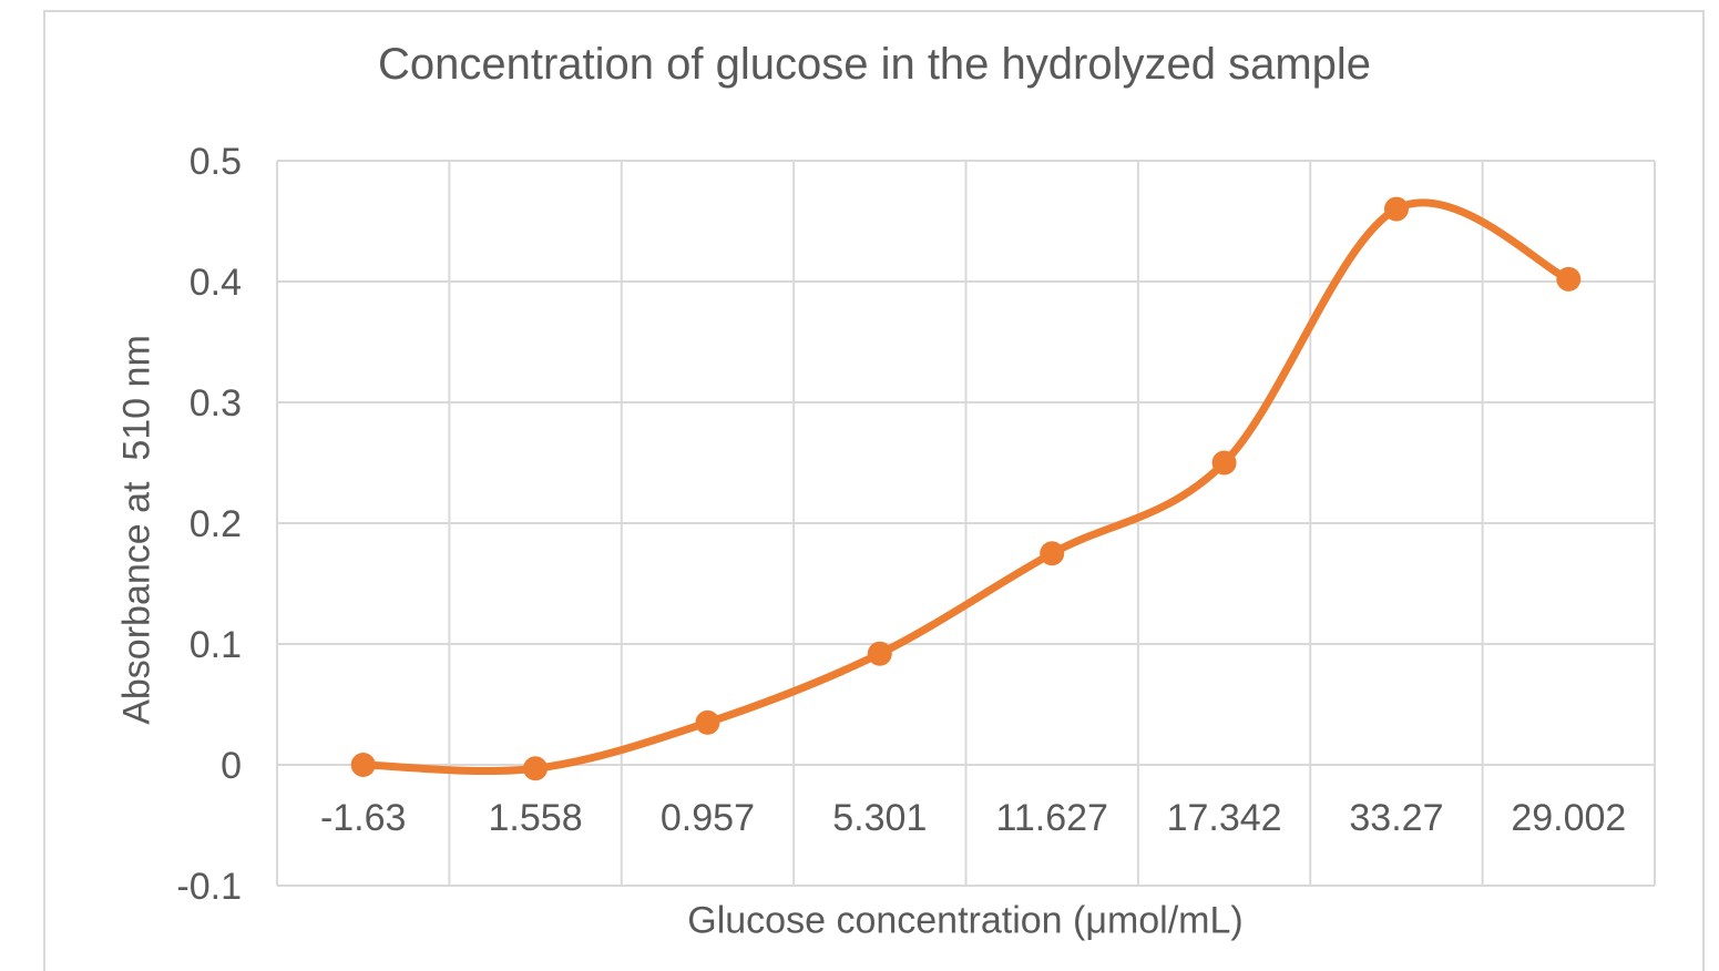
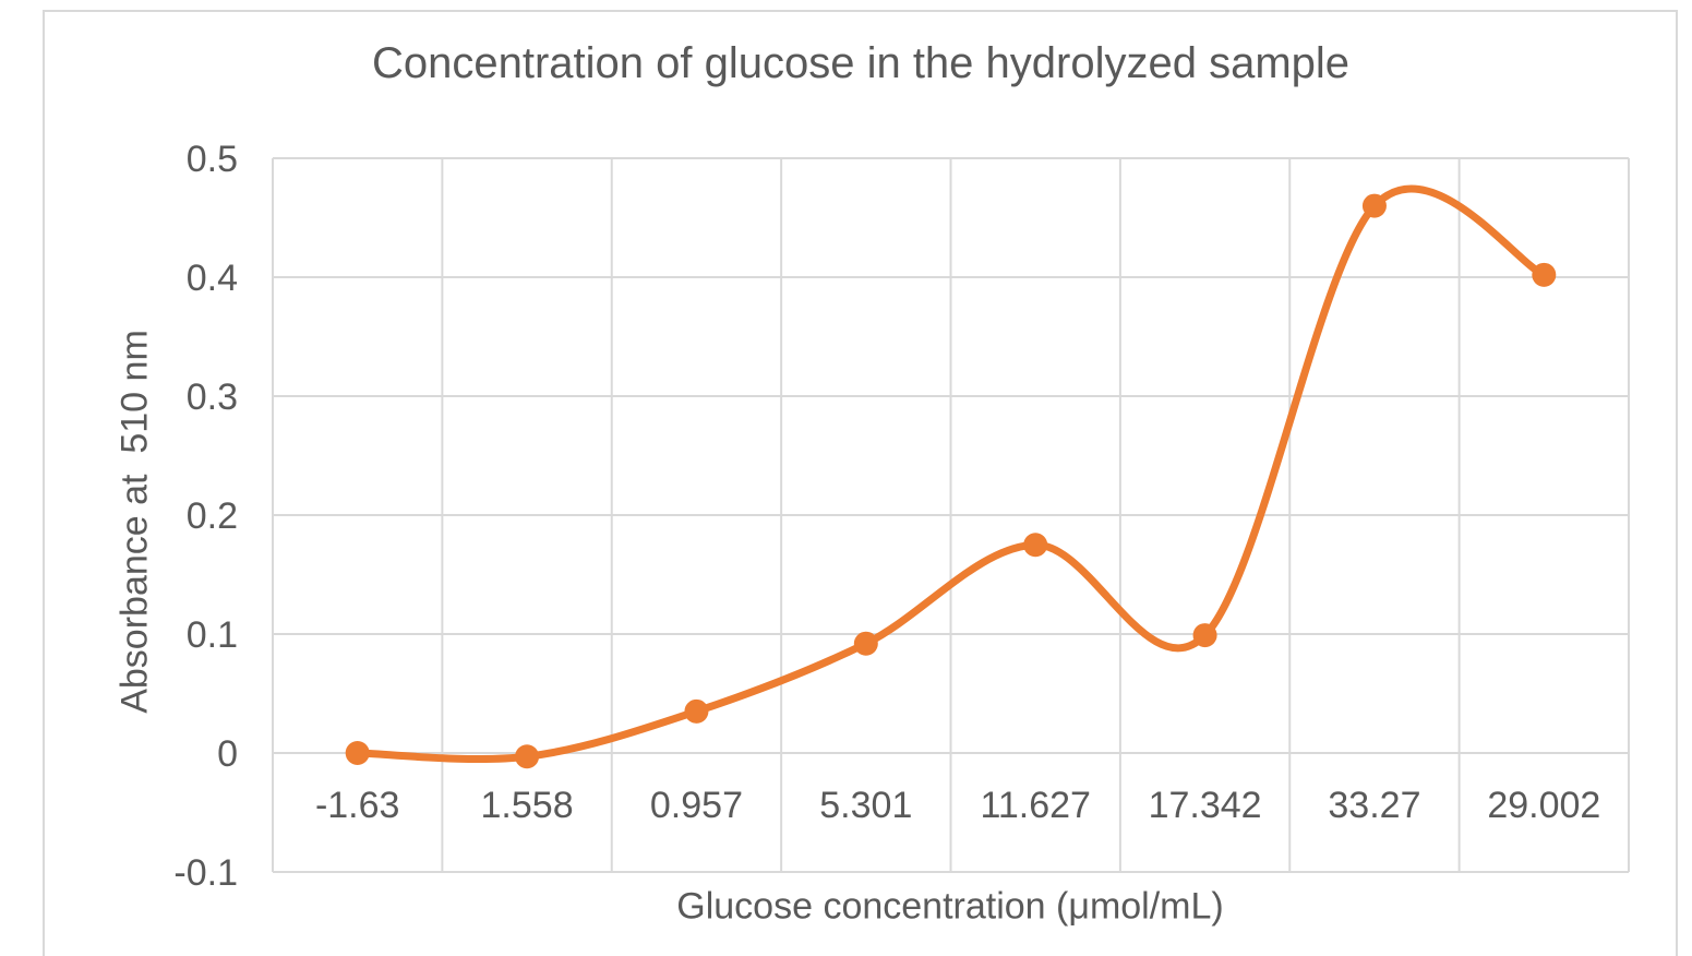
17.342: 0.250 -> 0.099
